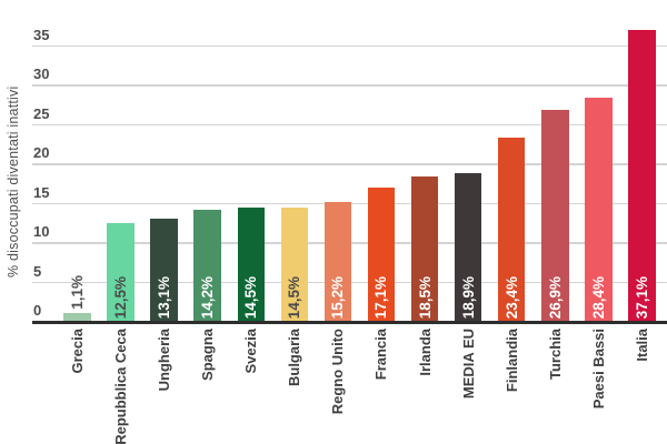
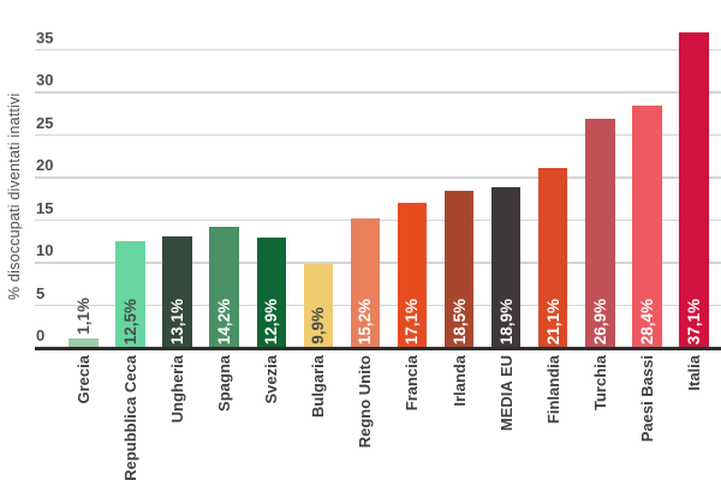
Svezia: 14,5% -> 12,9%
Bulgaria: 14,5% -> 9,9%
Finlandia: 23,4% -> 21,1%
